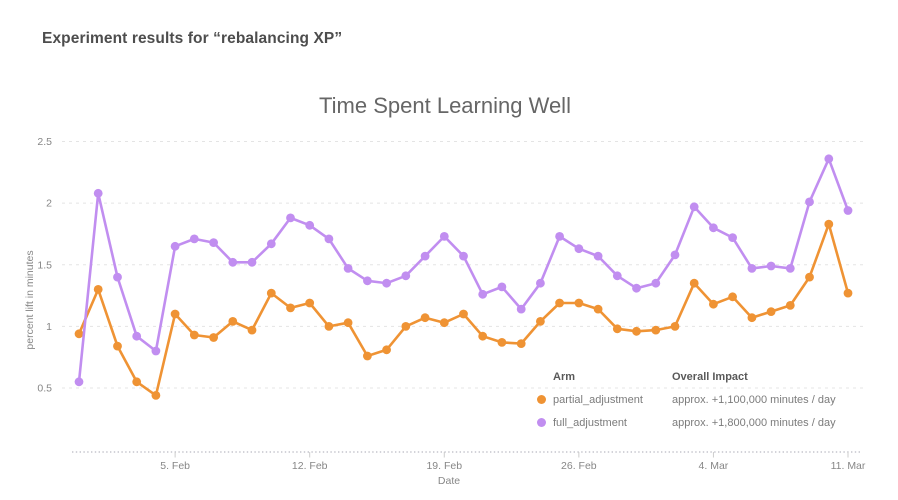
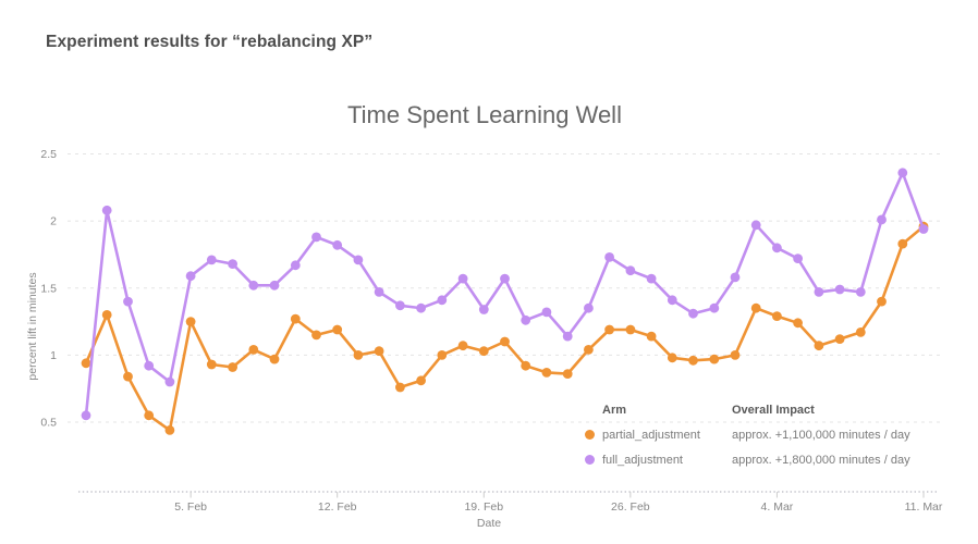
partial_adjustment/5. Feb: 1.10 -> 1.25
full_adjustment/5. Feb: 1.65 -> 1.59
full_adjustment/19. Feb: 1.73 -> 1.34
partial_adjustment/4. Mar: 1.18 -> 1.29
partial_adjustment/11. Mar: 1.27 -> 1.96
